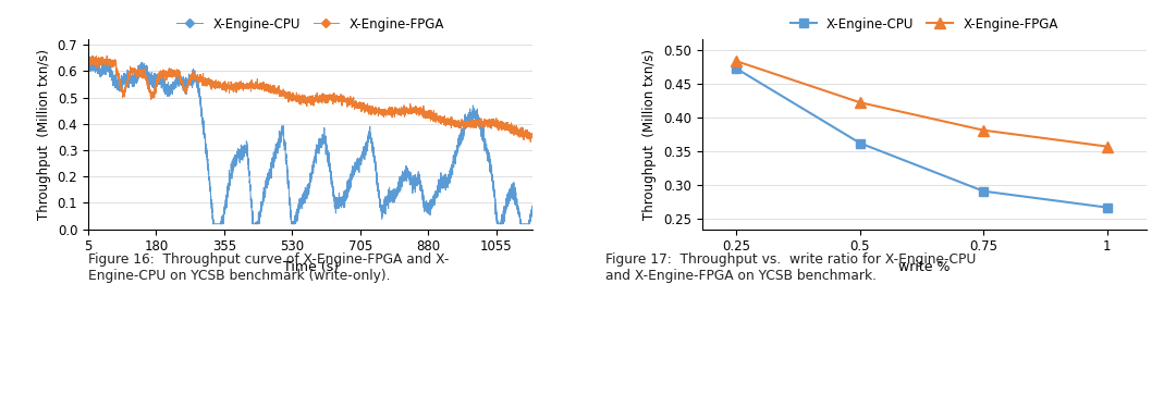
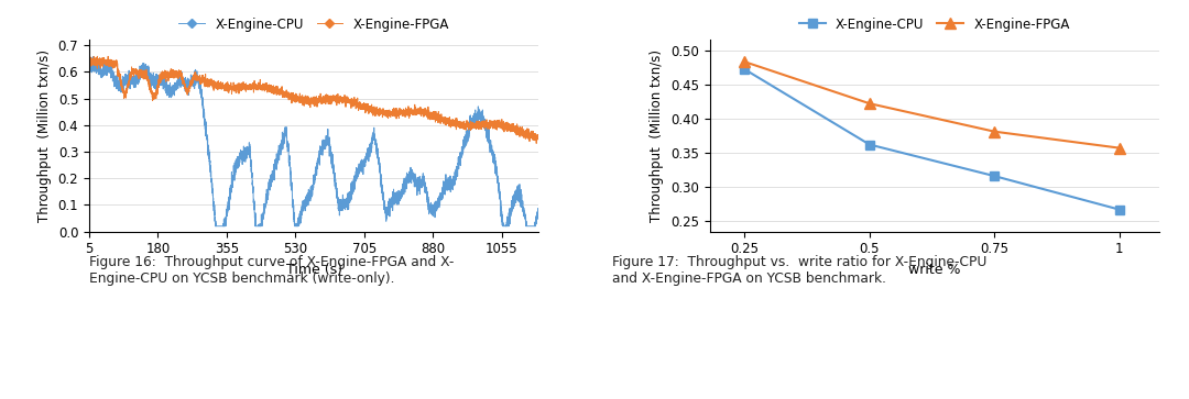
X-Engine-CPU/0.75: 0.291 -> 0.316
